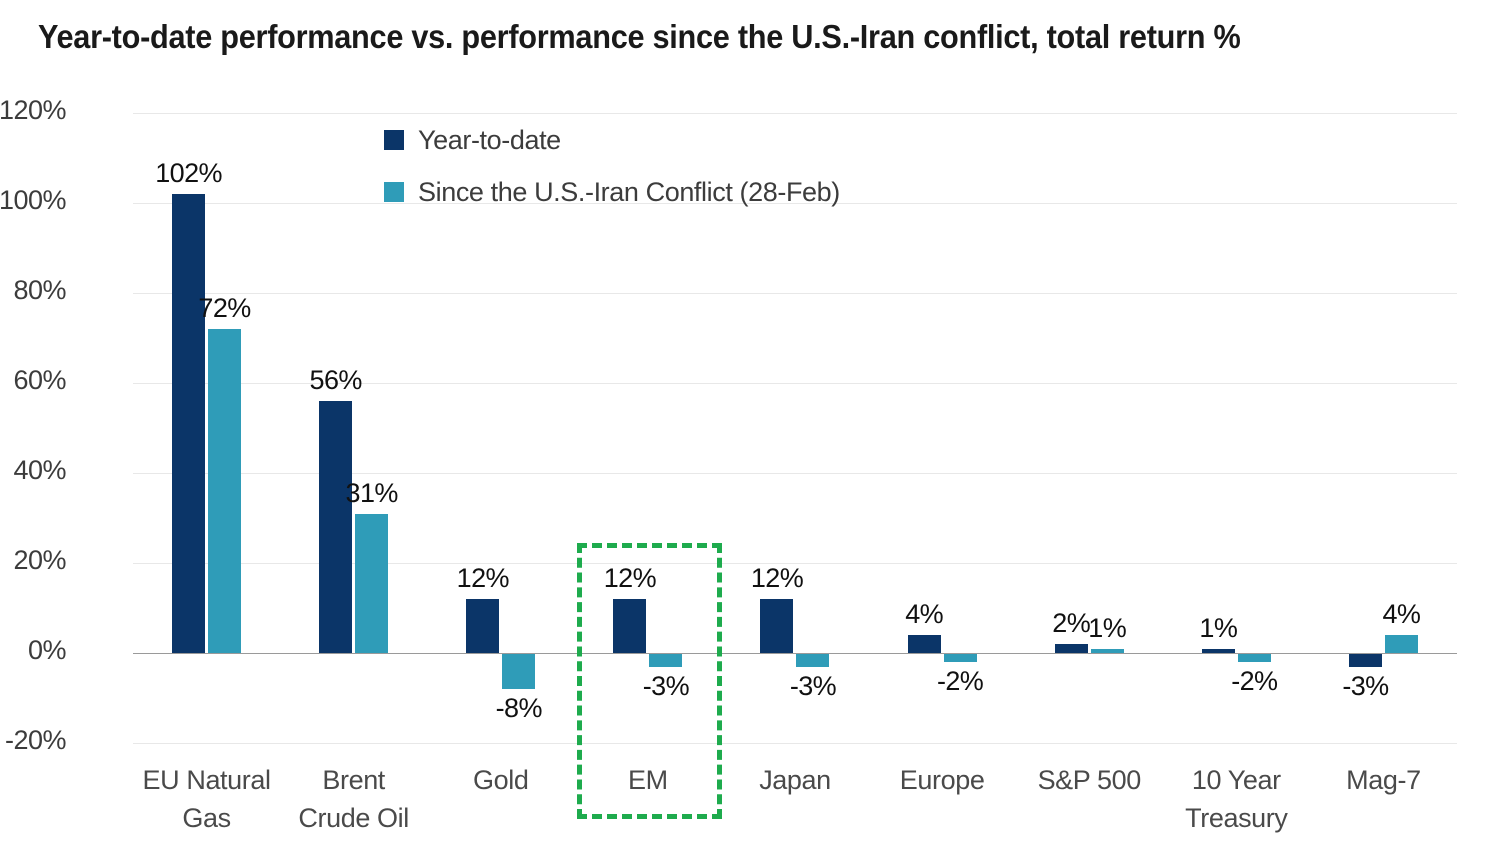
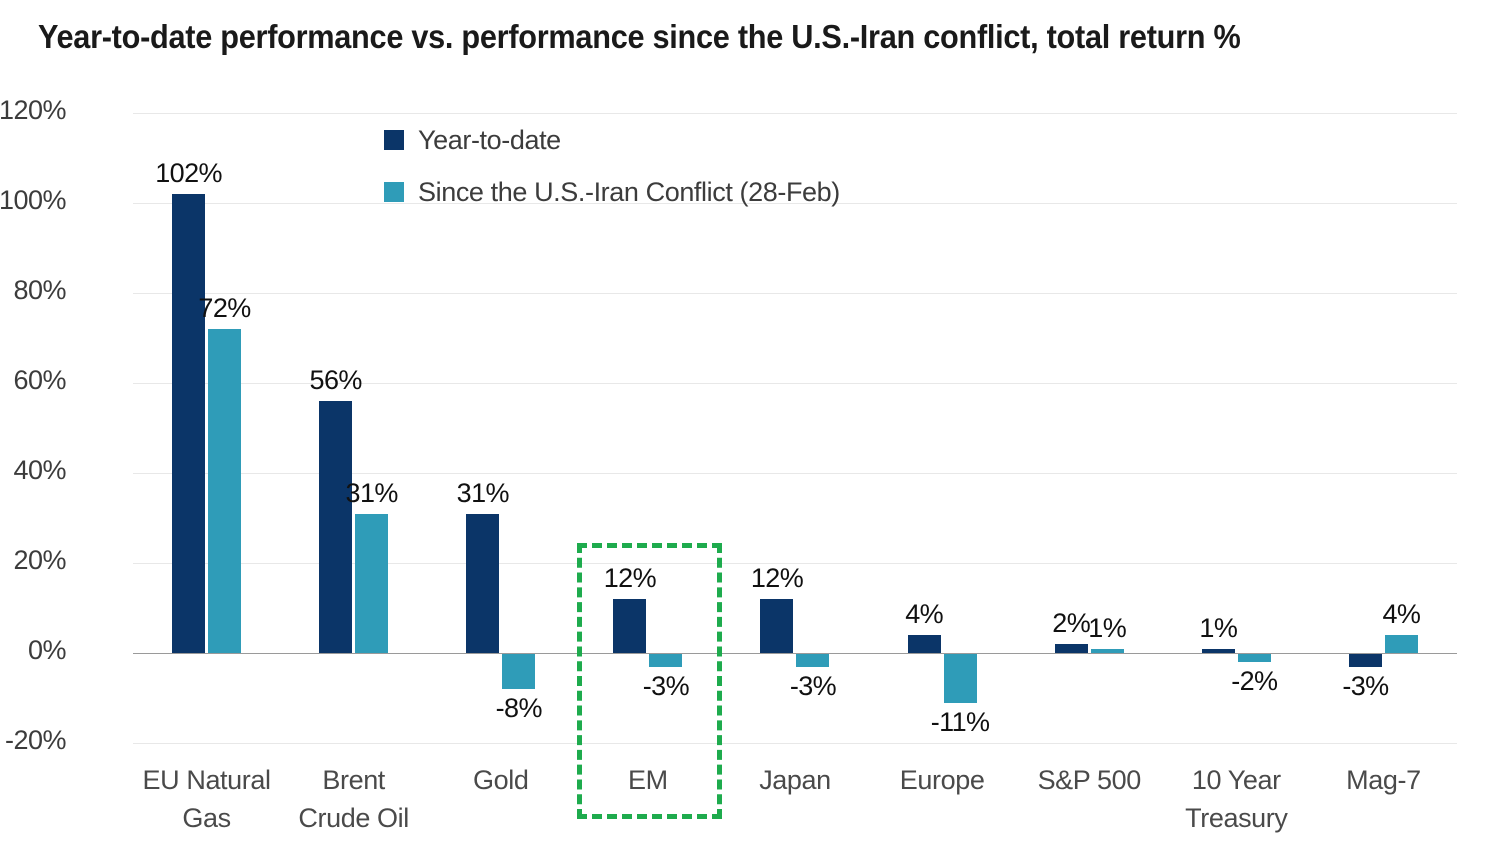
Year-to-date/Gold: 12% -> 31%
Since the U.S.-Iran Conflict (28-Feb)/Europe: -2% -> -11%
